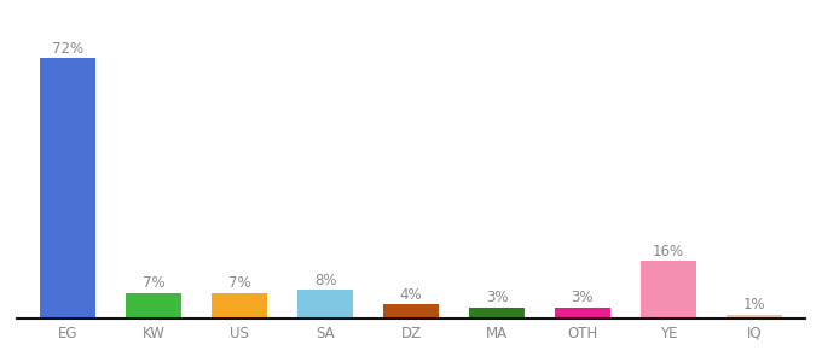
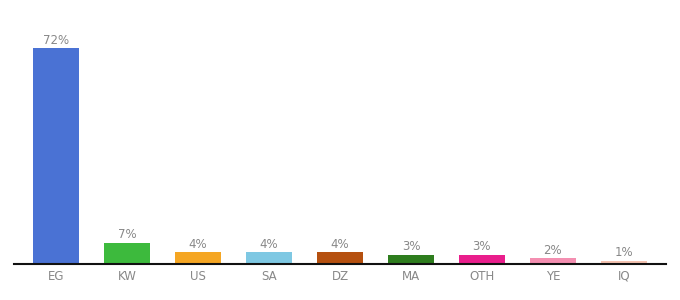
US: 7% -> 4%
SA: 8% -> 4%
YE: 16% -> 2%
